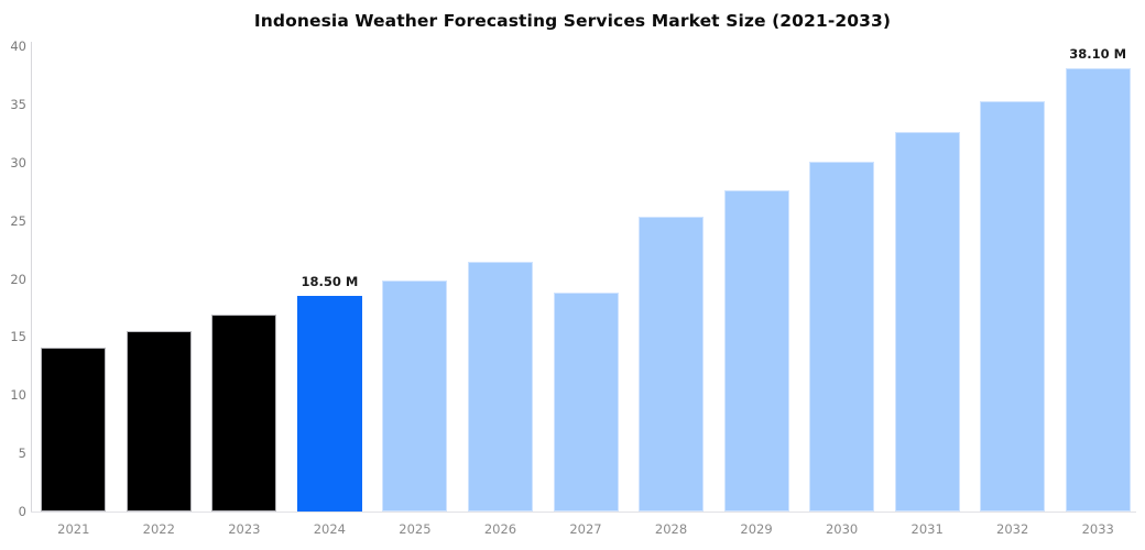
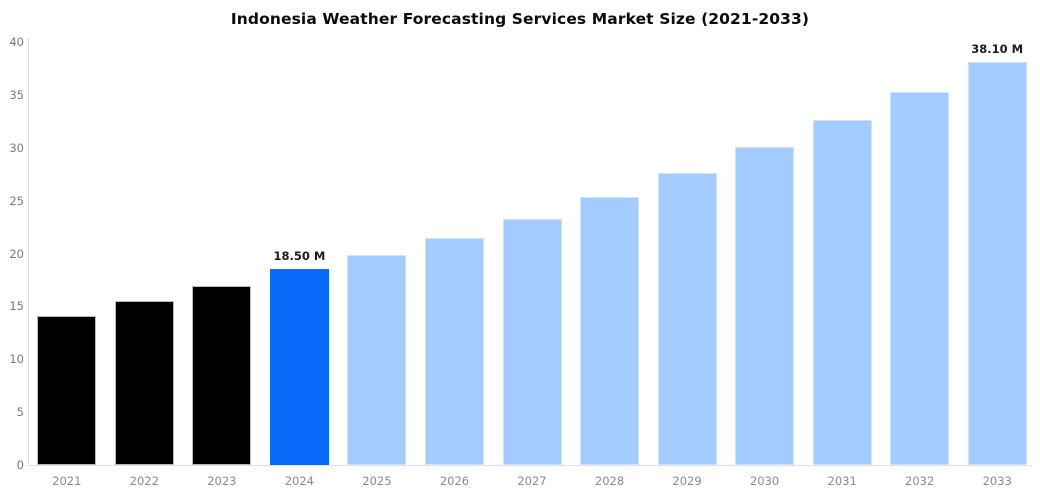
2027: 18.8 -> 23.2
